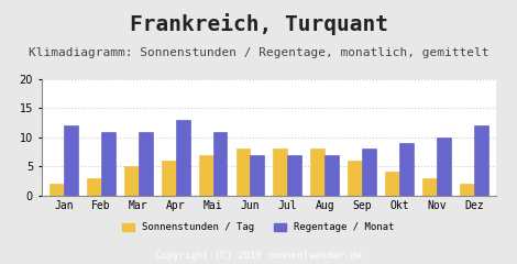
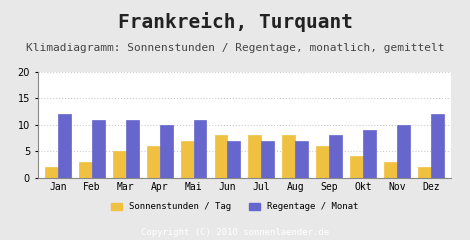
Regentage / Monat/Apr: 13 -> 10
